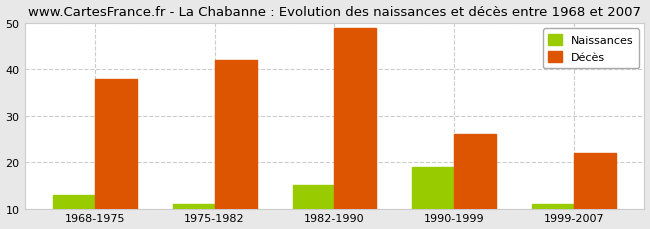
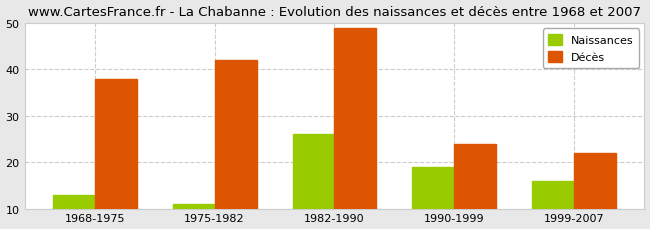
Naissances/1982-1990: 15 -> 26
Décès/1990-1999: 26 -> 24
Naissances/1999-2007: 11 -> 16
